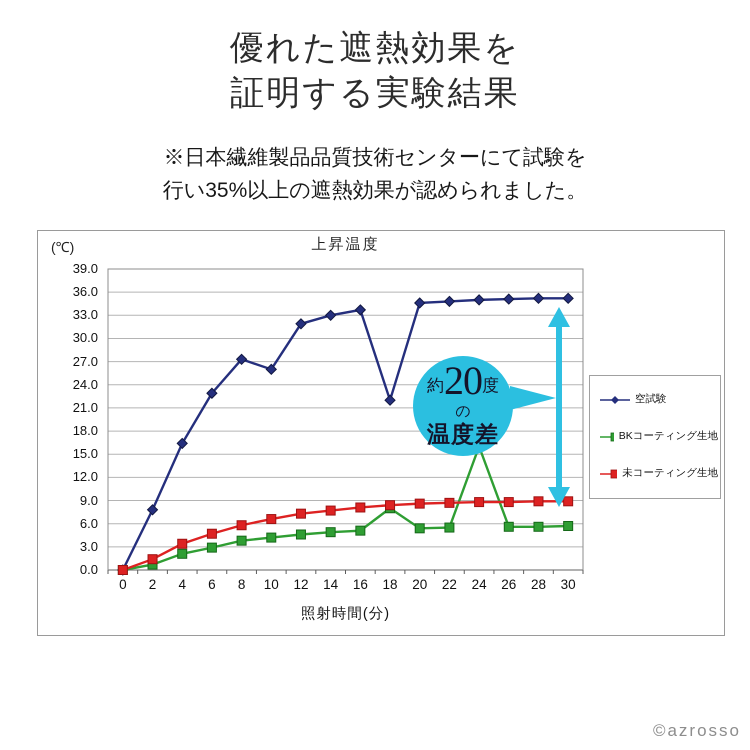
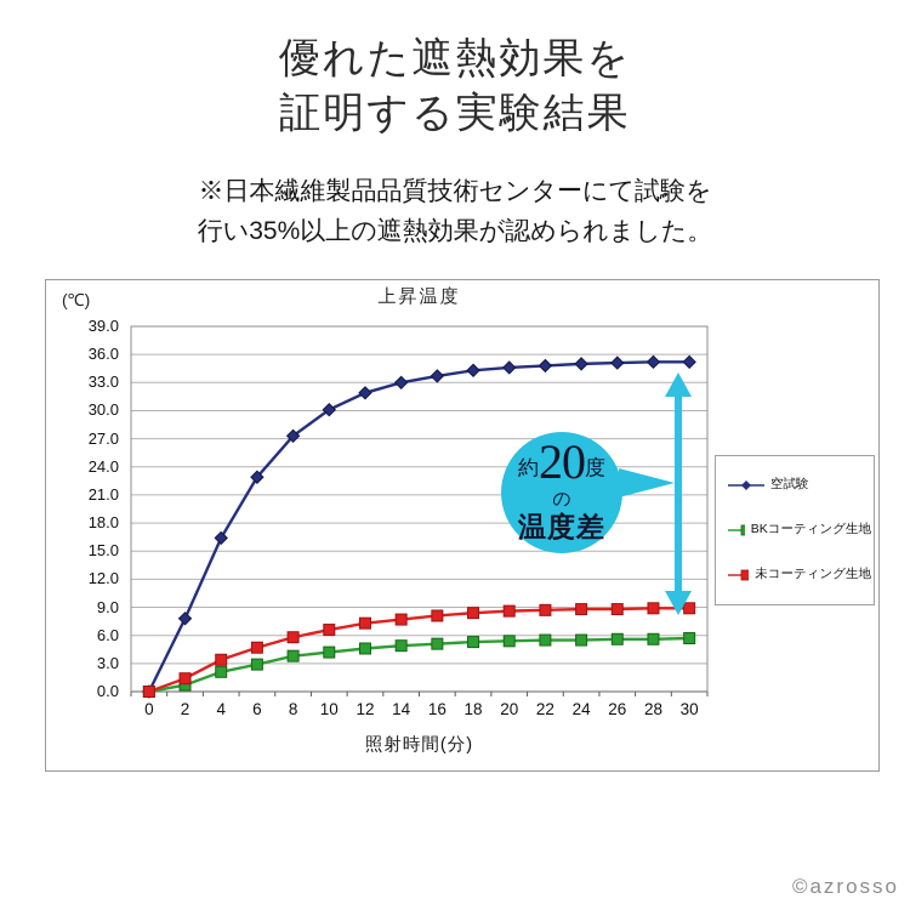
空試験/10: 26 -> 30
空試験/18: 22 -> 34
BKコーティング生地/18: 8 -> 5
BKコーティング生地/24: 16 -> 6
